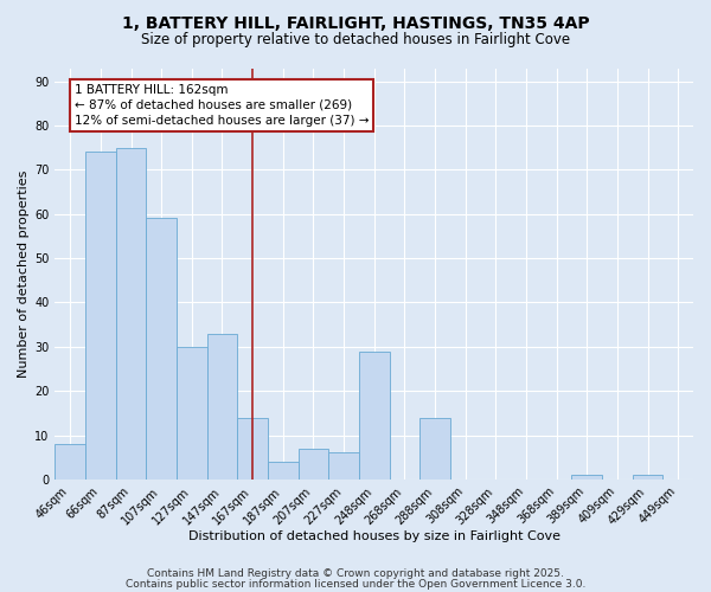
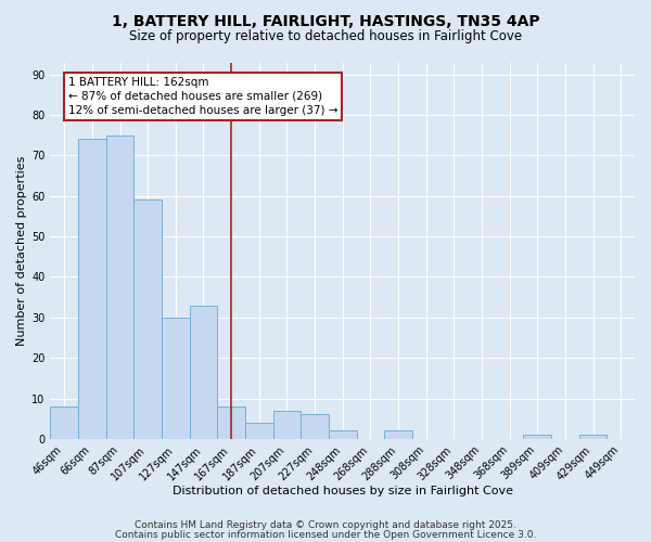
167sqm: 14 -> 8
248sqm: 29 -> 2
288sqm: 14 -> 2
